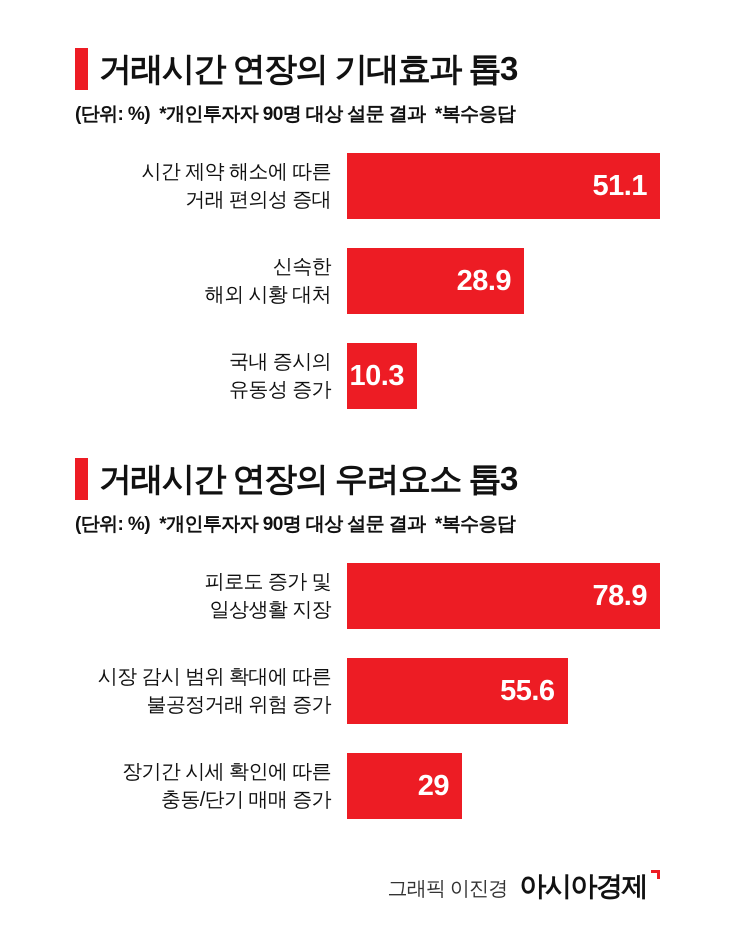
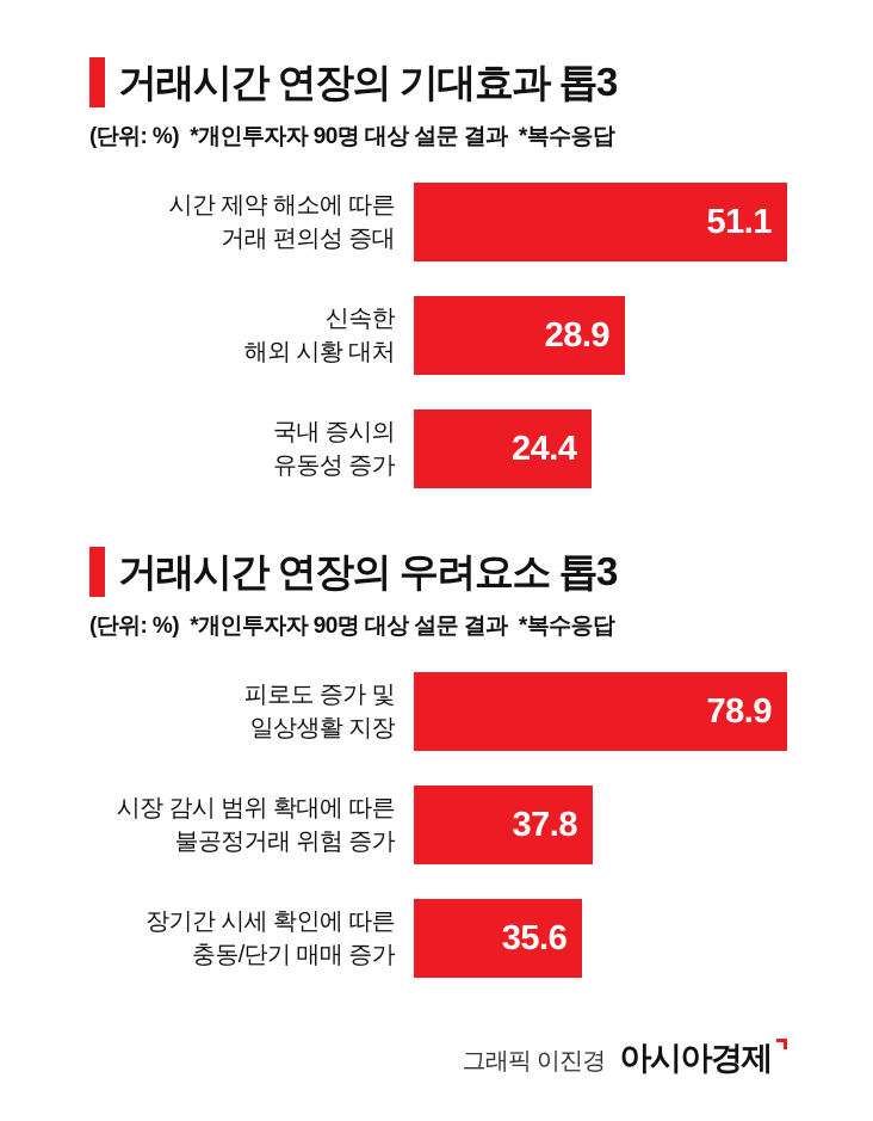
거래시간 연장의 기대효과 톱3/국내 증시의 유동성 증가: 10.3 -> 24.4
거래시간 연장의 우려요소 톱3/시장 감시 범위 확대에 따른 불공정거래 위험 증가: 55.6 -> 37.8
거래시간 연장의 우려요소 톱3/장기간 시세 확인에 따른 충동/단기 매매 증가: 29 -> 35.6
